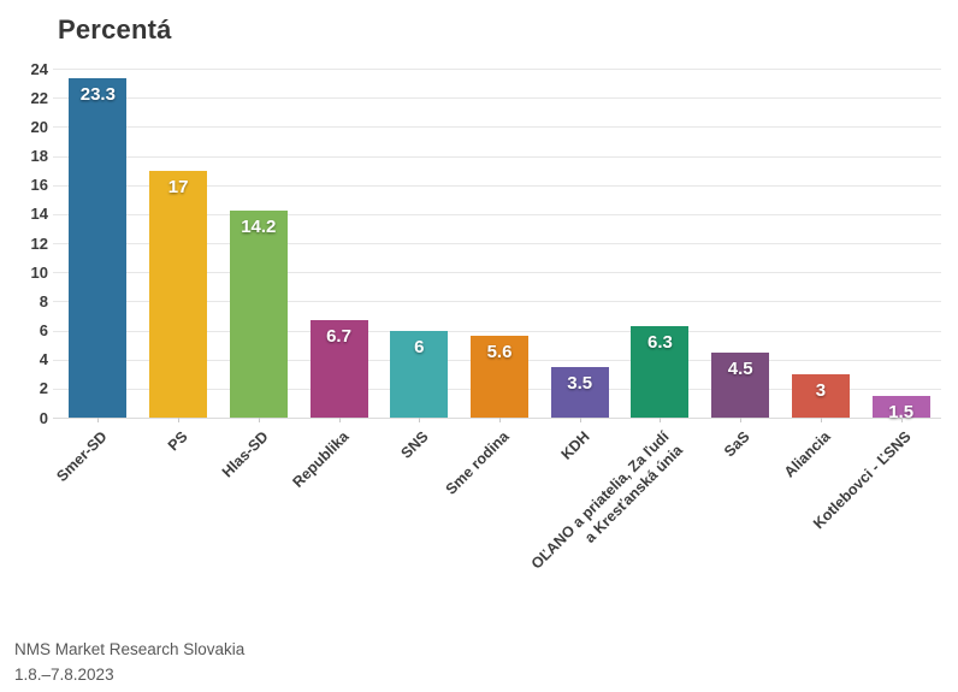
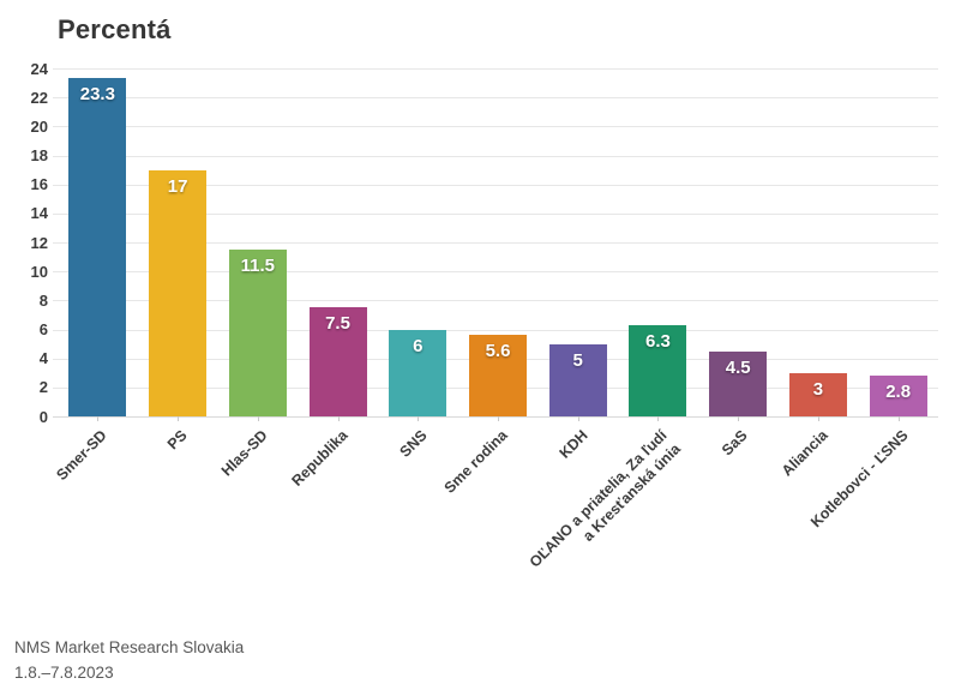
Hlas-SD: 14.2 -> 11.5
Republika: 6.7 -> 7.5
KDH: 3.5 -> 5
Kotlebovci - ĽSNS: 1.5 -> 2.8
